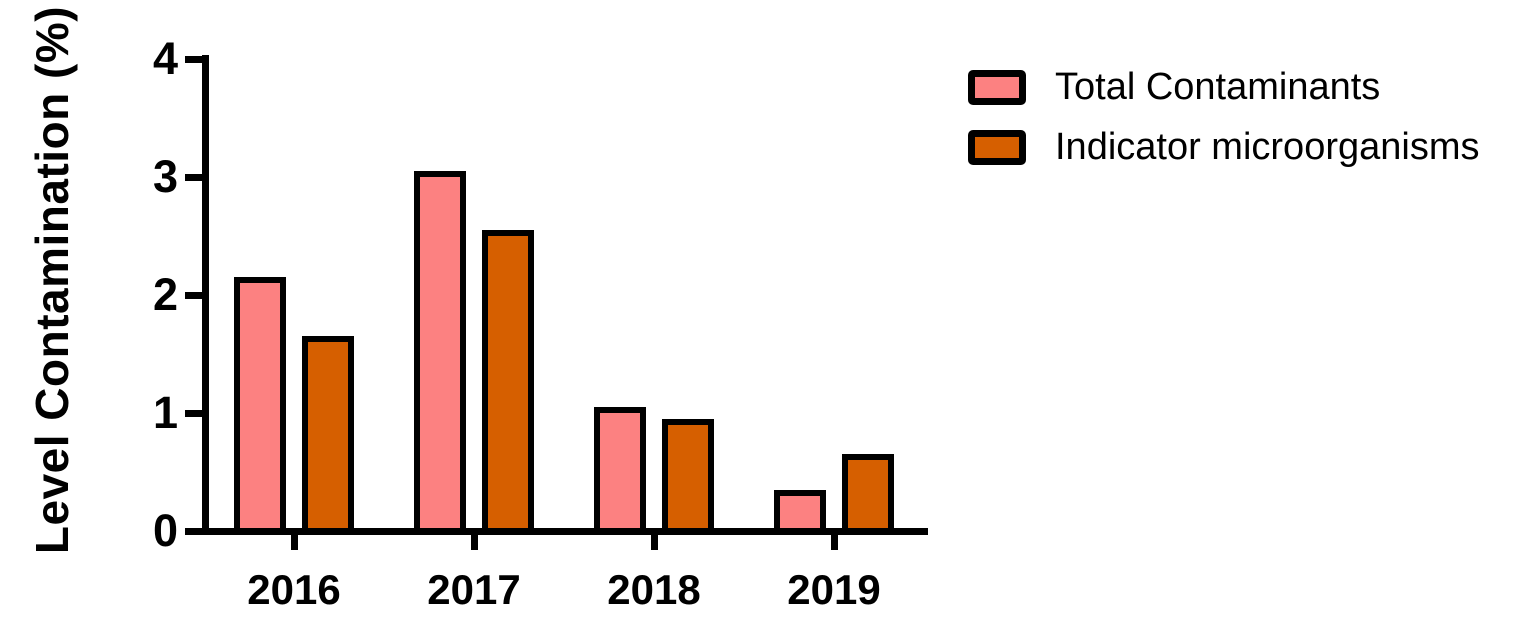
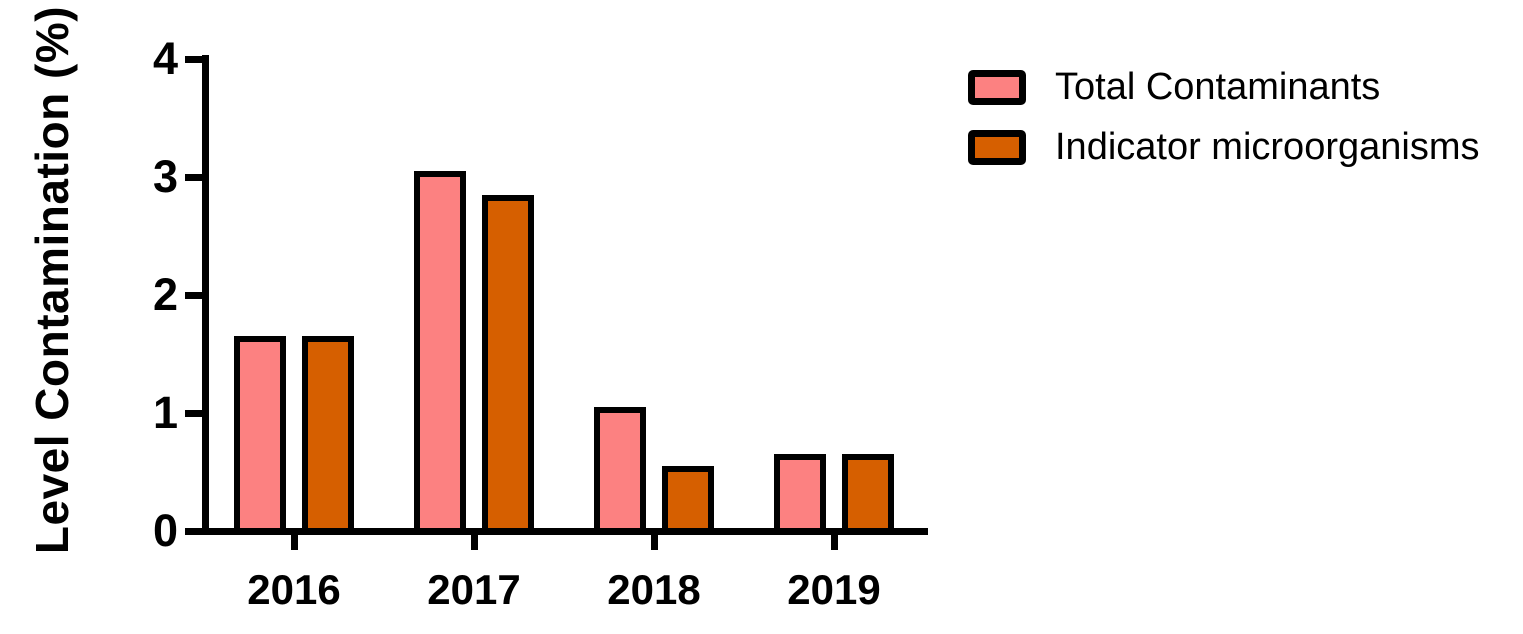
Total Contaminants/2016: 2.1 -> 1.6
Indicator microorganisms/2017: 2.5 -> 2.8
Indicator microorganisms/2018: 0.9 -> 0.5
Total Contaminants/2019: 0.3 -> 0.6
